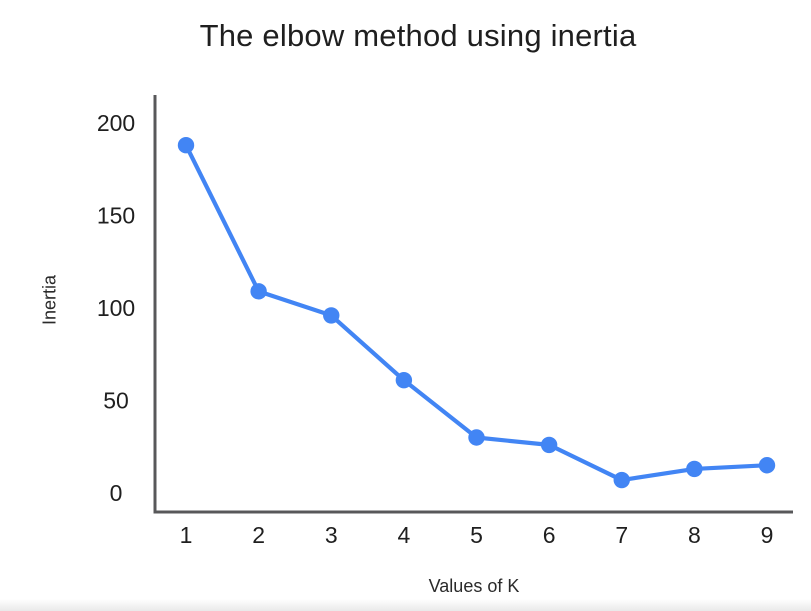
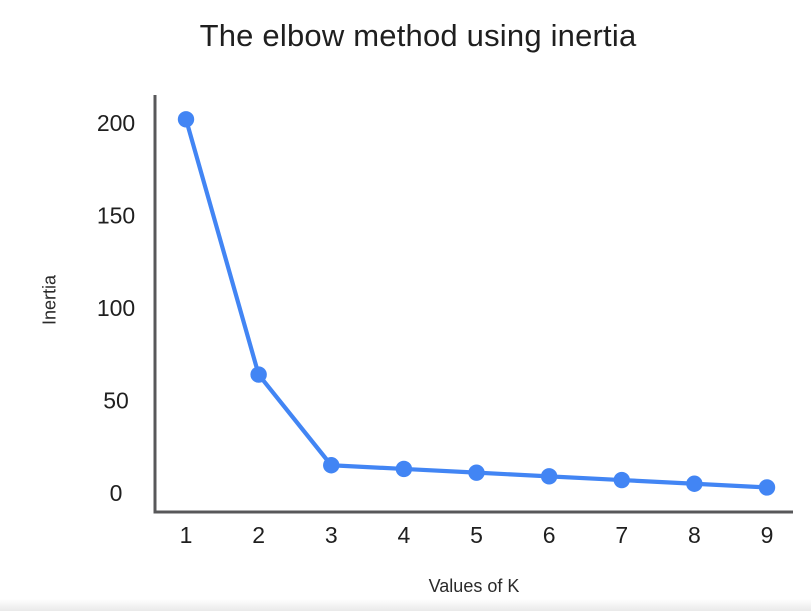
1: 188 -> 202
2: 109 -> 64
3: 96 -> 15
4: 61 -> 13
5: 30 -> 11
6: 26 -> 9
8: 13 -> 5
9: 15 -> 3
